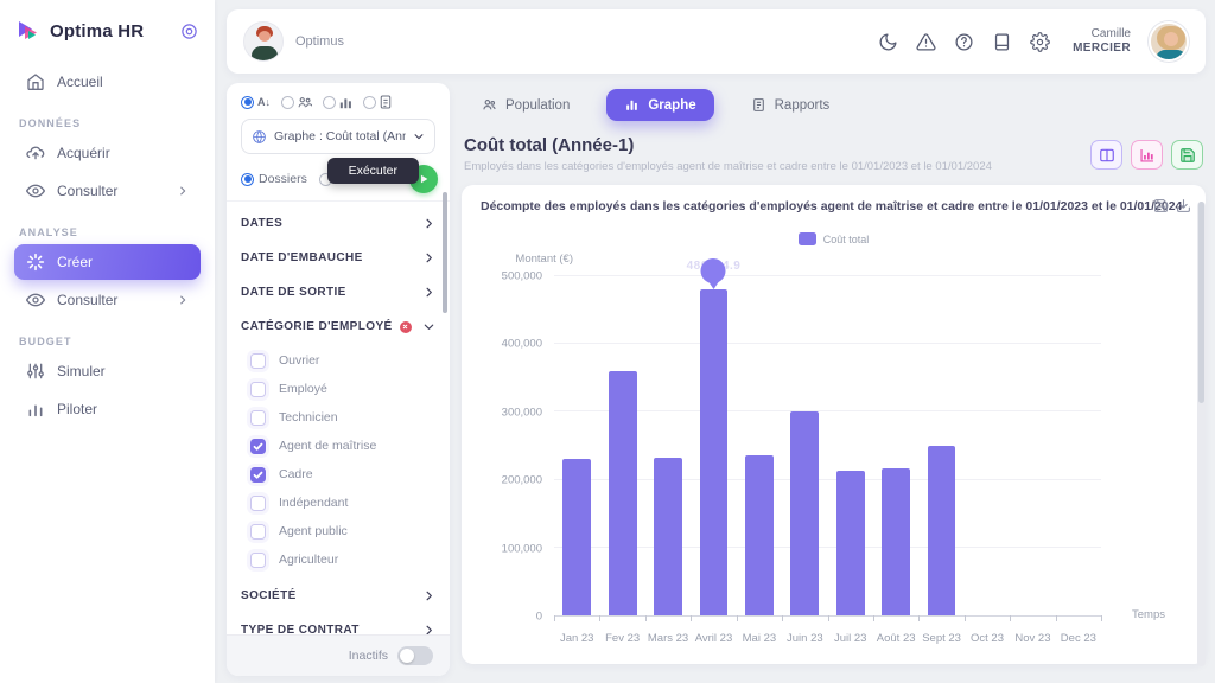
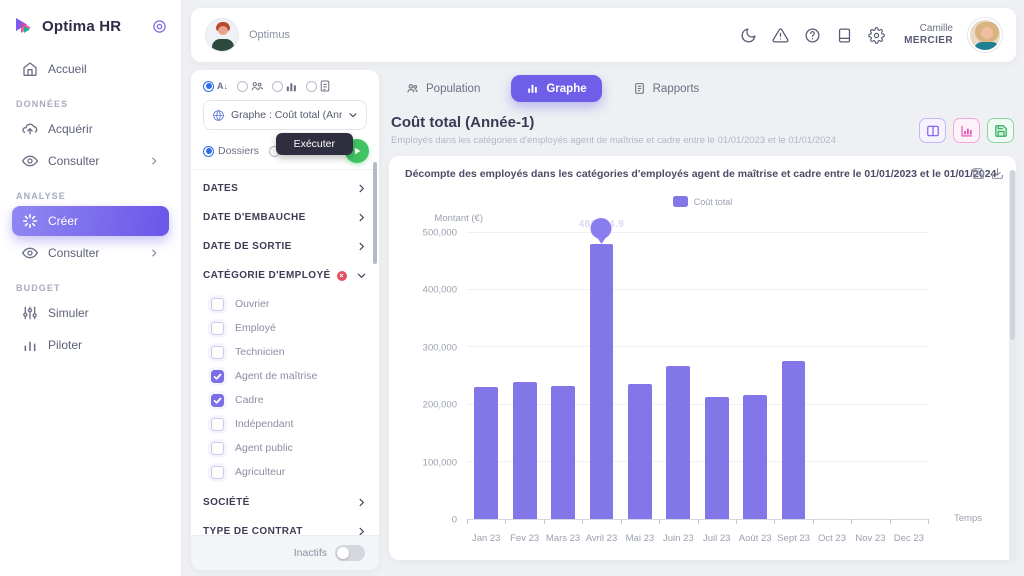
Fev 23: 360000 -> 240000
Juin 23: 300000 -> 270000
Sept 23: 250000 -> 280000
